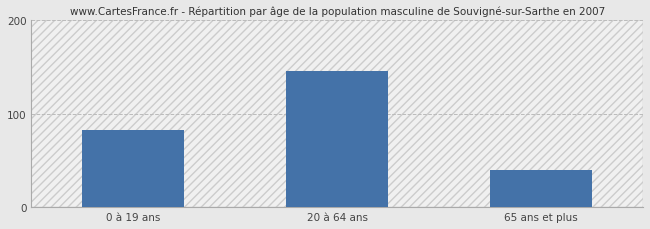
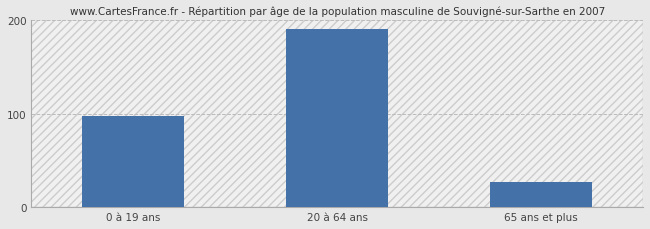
0 à 19 ans: 82 -> 97
20 à 64 ans: 146 -> 190
65 ans et plus: 40 -> 27
